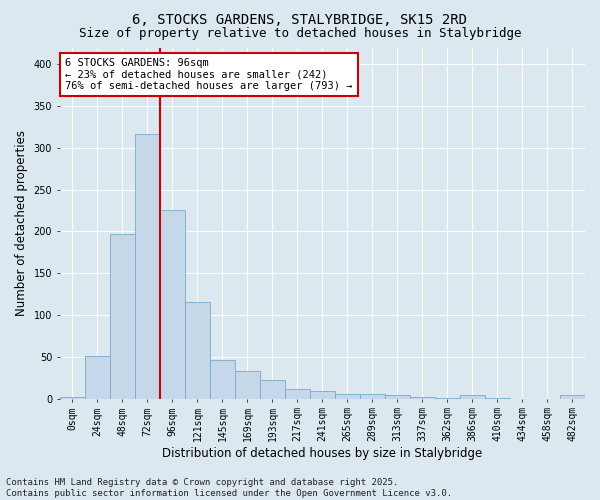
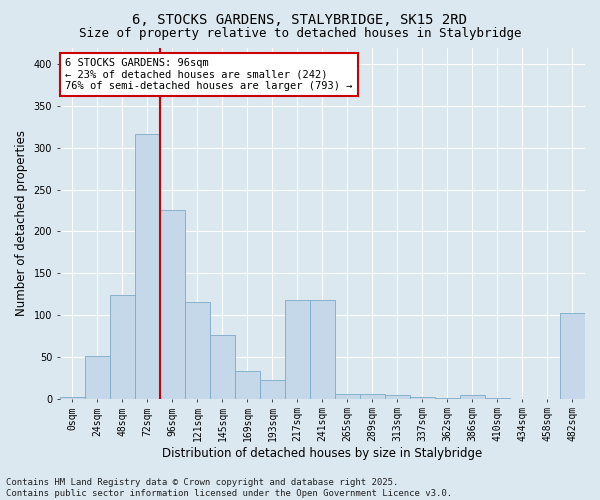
48sqm: 197 -> 124
145sqm: 46 -> 76
217sqm: 12 -> 118
241sqm: 9 -> 118
482sqm: 4 -> 102
